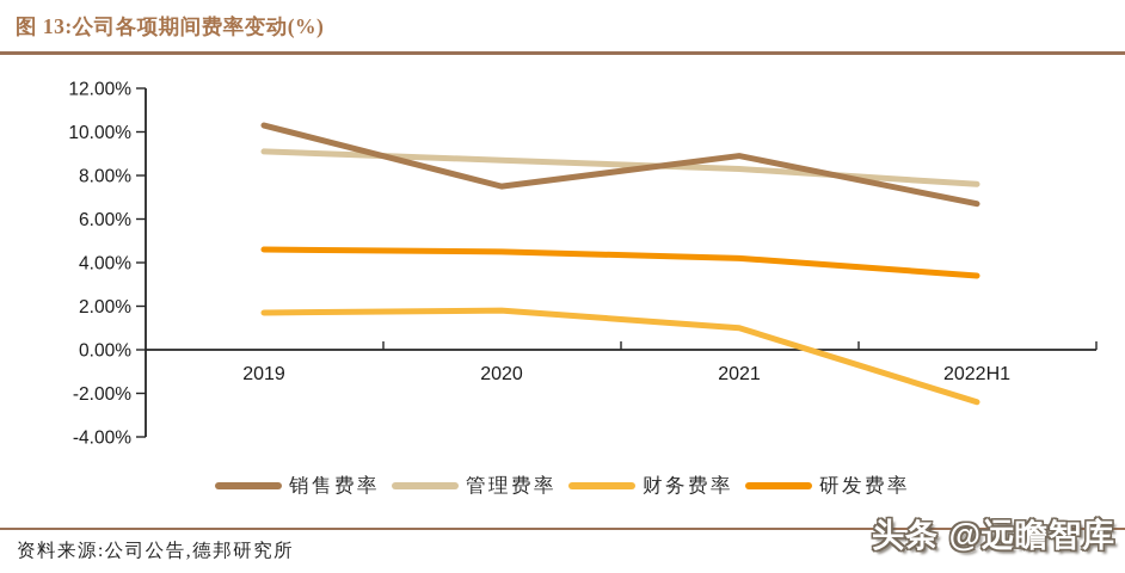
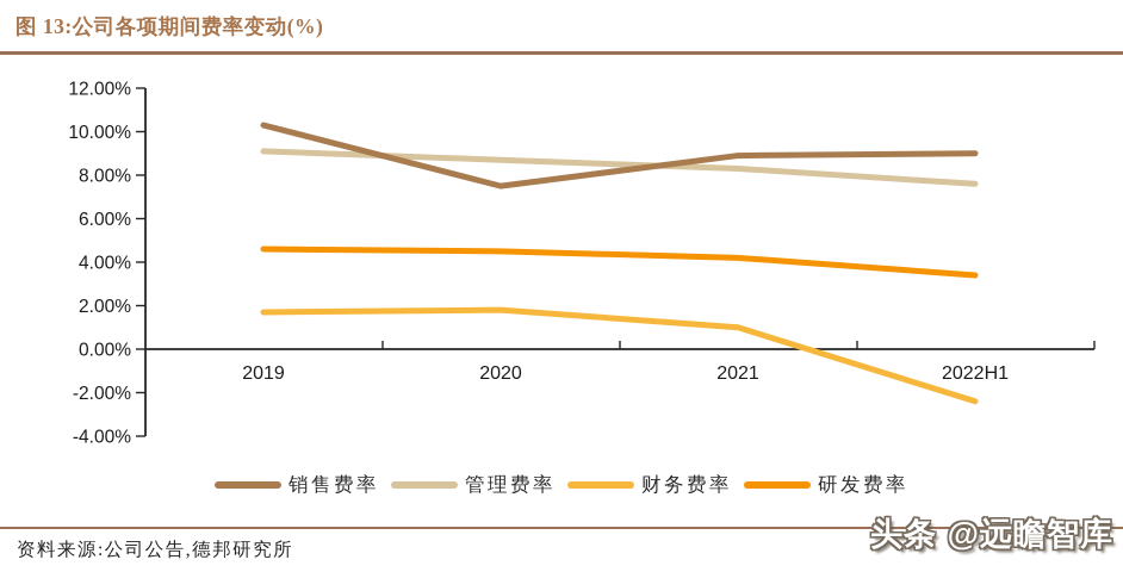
销售费率/2022H1: 6.7% -> 9.0%
